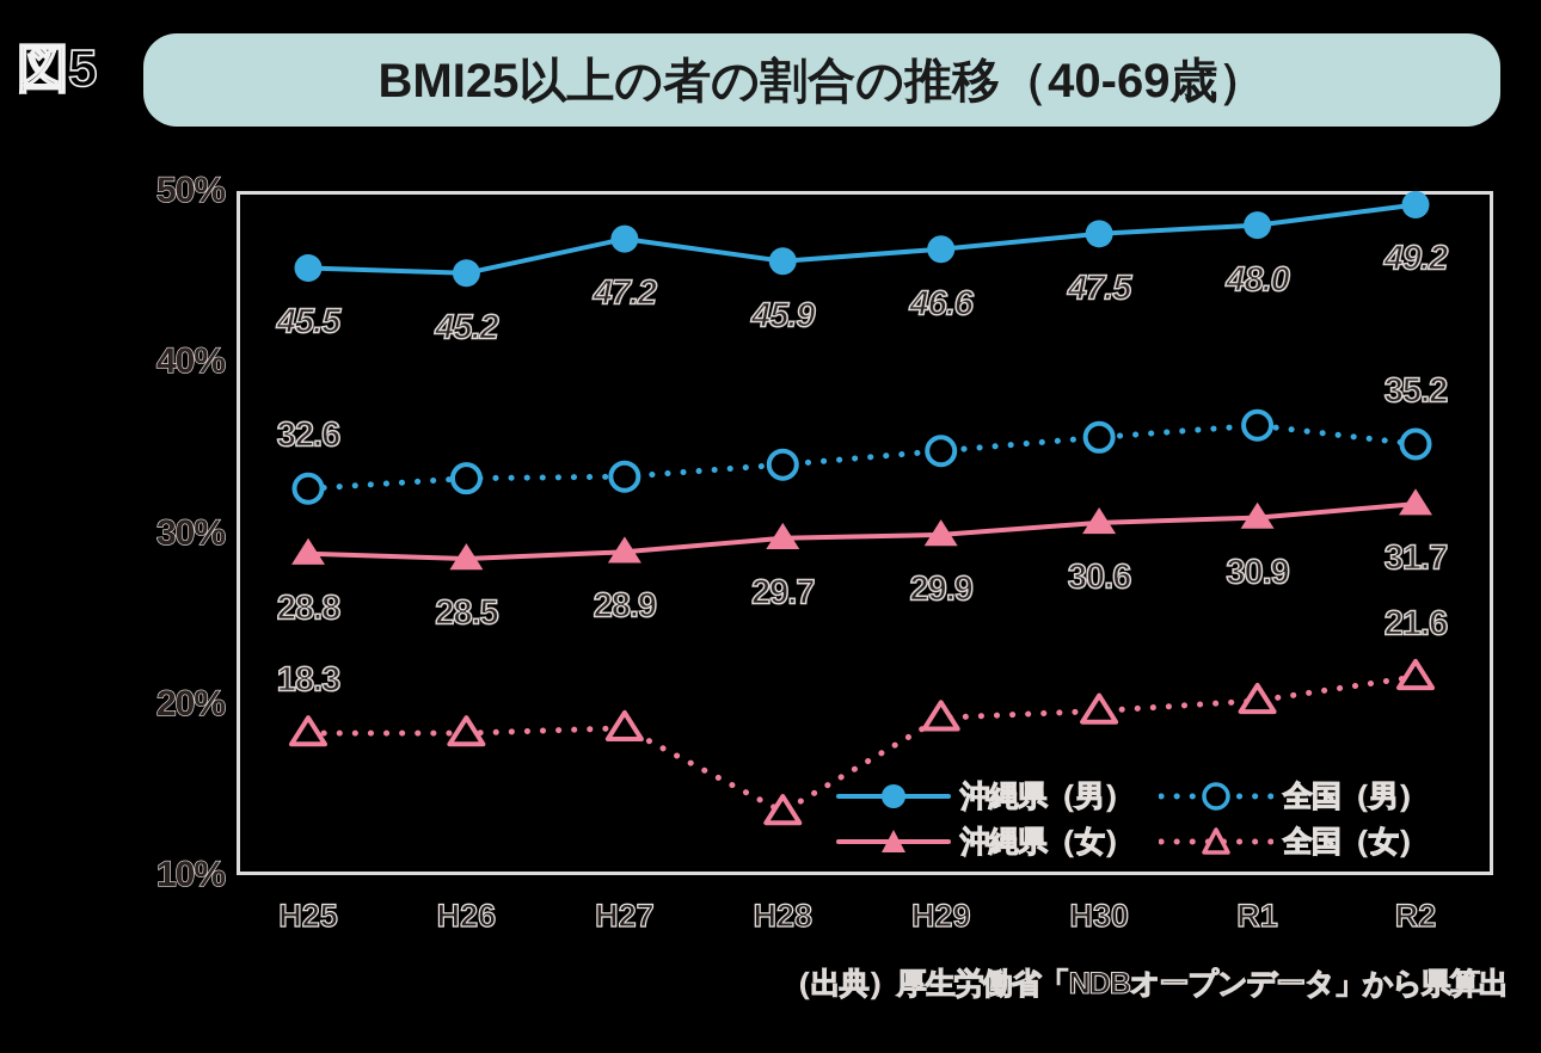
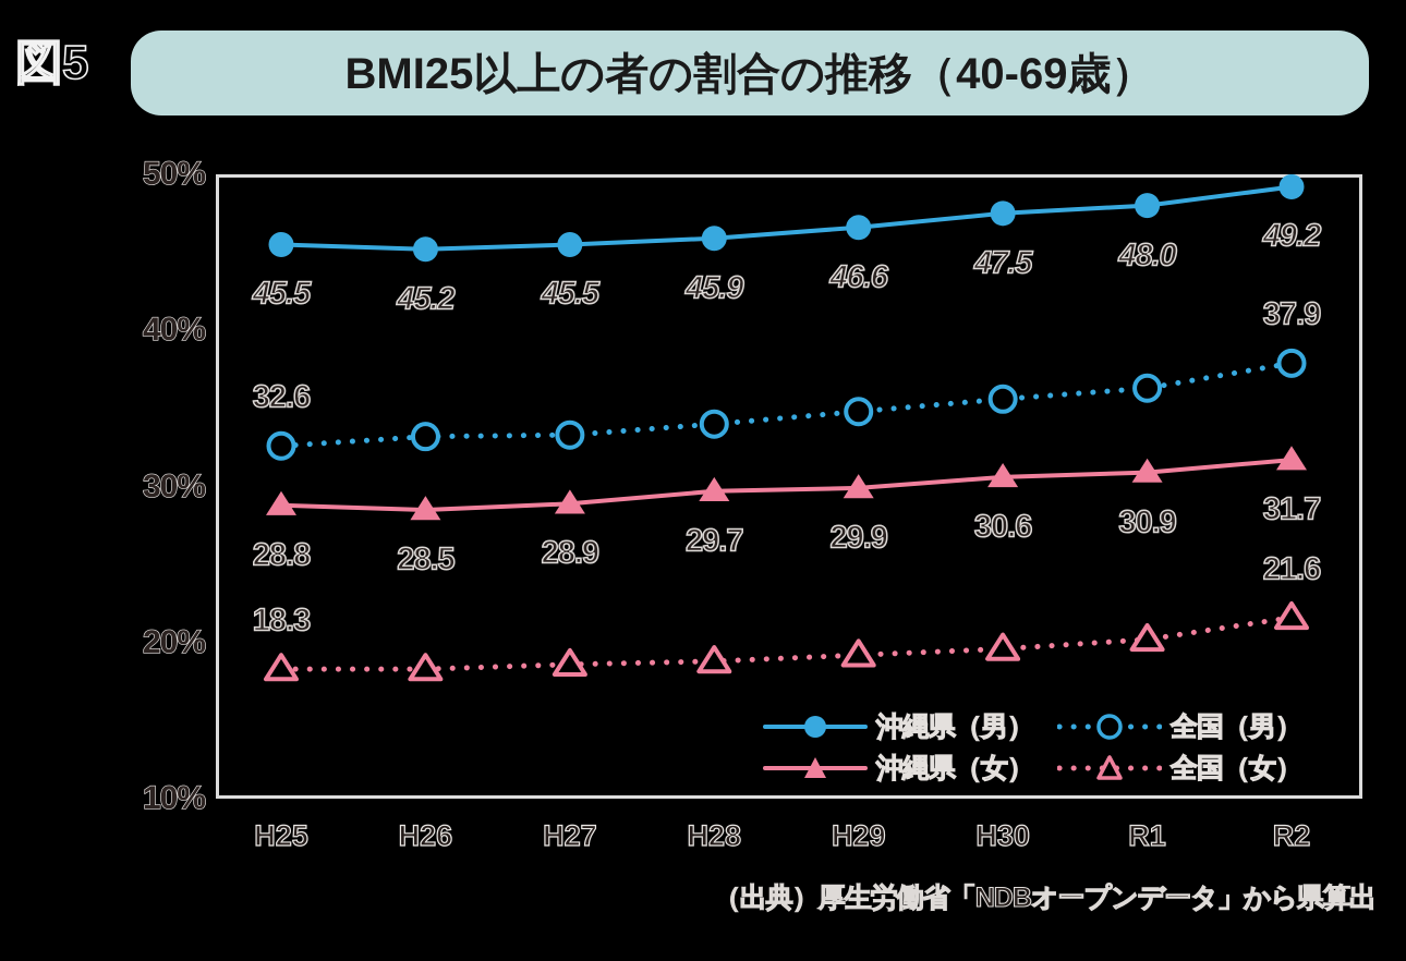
沖縄県（男）/H27: 47.2 -> 45.5
全国（女）/H28: 13.7% -> 18.8%
全国（男）/R2: 35.2 -> 37.9
